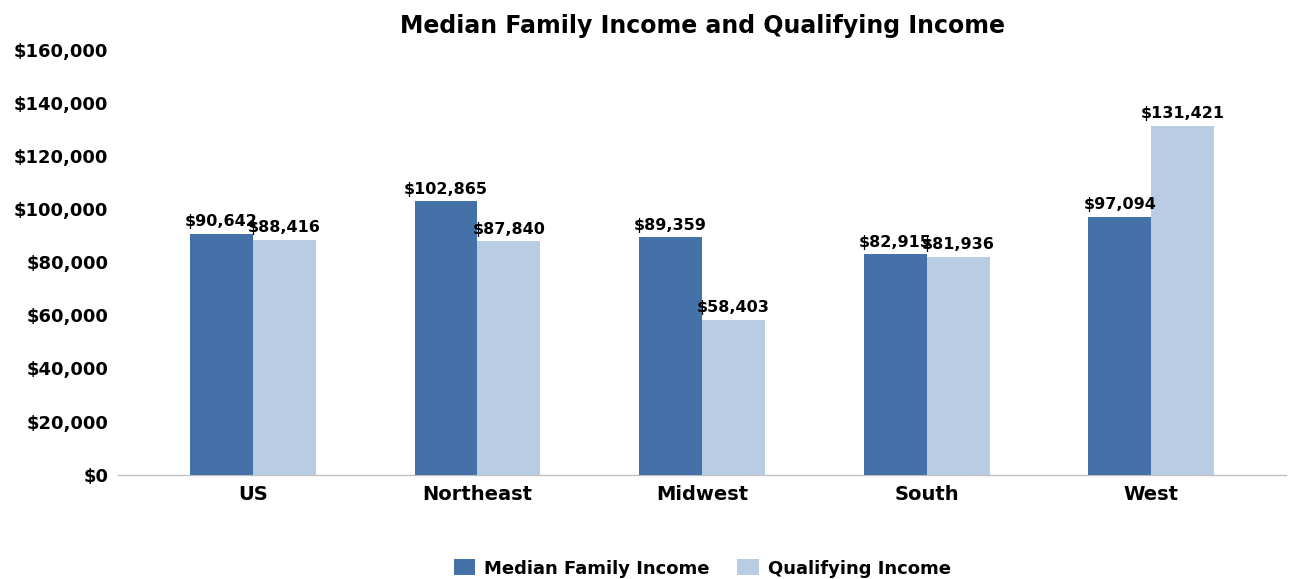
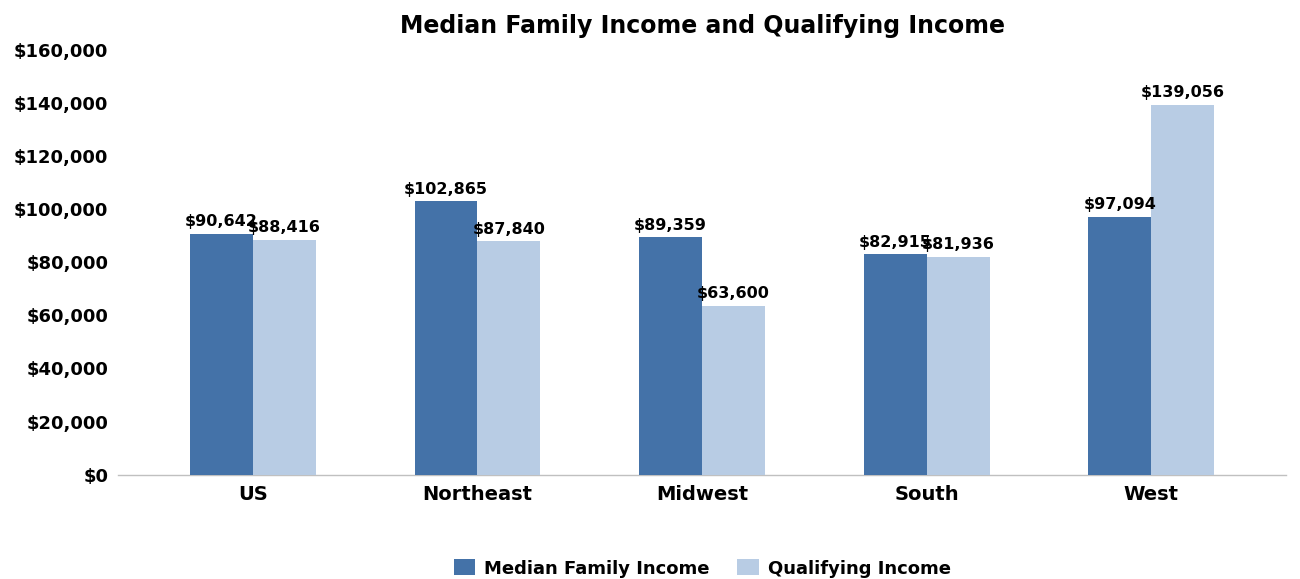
Qualifying Income/Midwest: $58,403 -> $63,600
Qualifying Income/West: $131,421 -> $139,056
